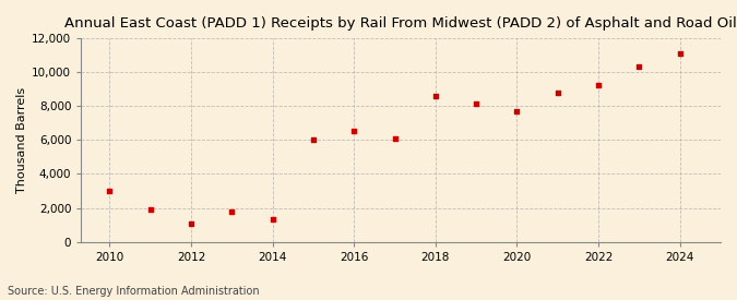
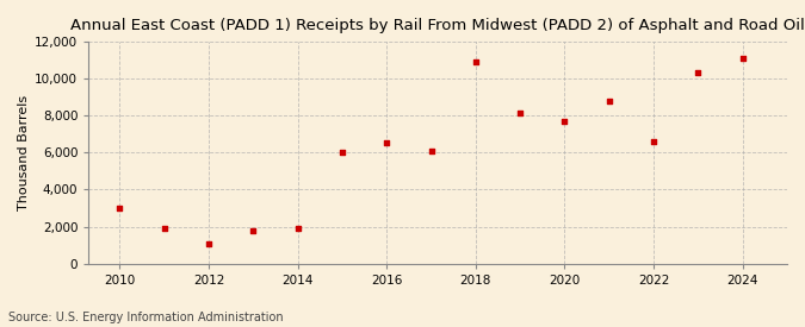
2014: 1,300 -> 1,900
2018: 8,600 -> 10,900
2022: 9,200 -> 6,600
